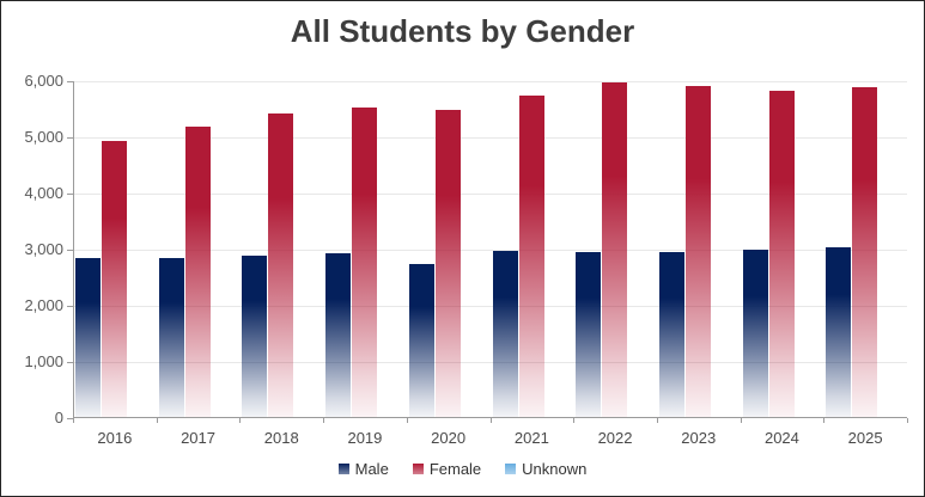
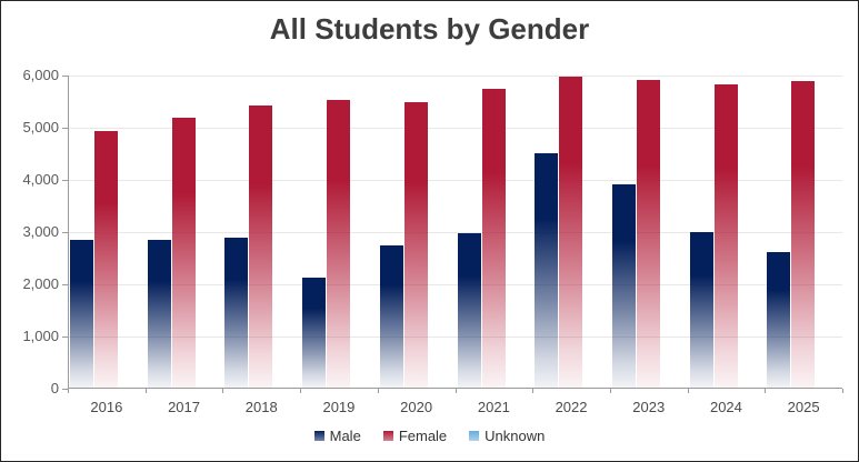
Male/2019: 2900 -> 2100
Male/2022: 2900 -> 4500
Male/2023: 2900 -> 3900
Male/2025: 3000 -> 2600
